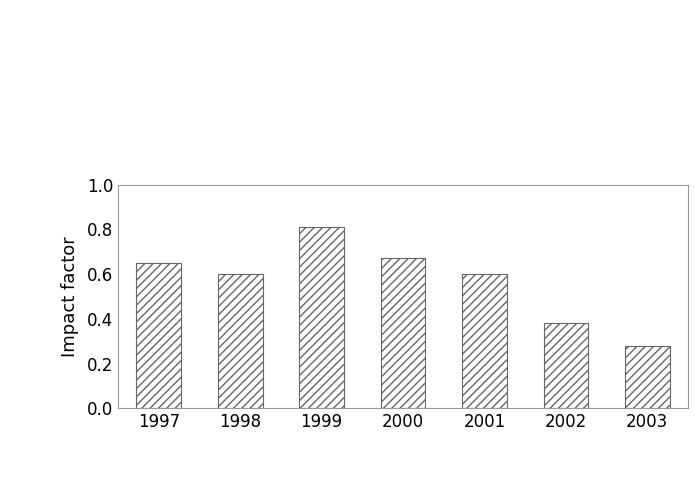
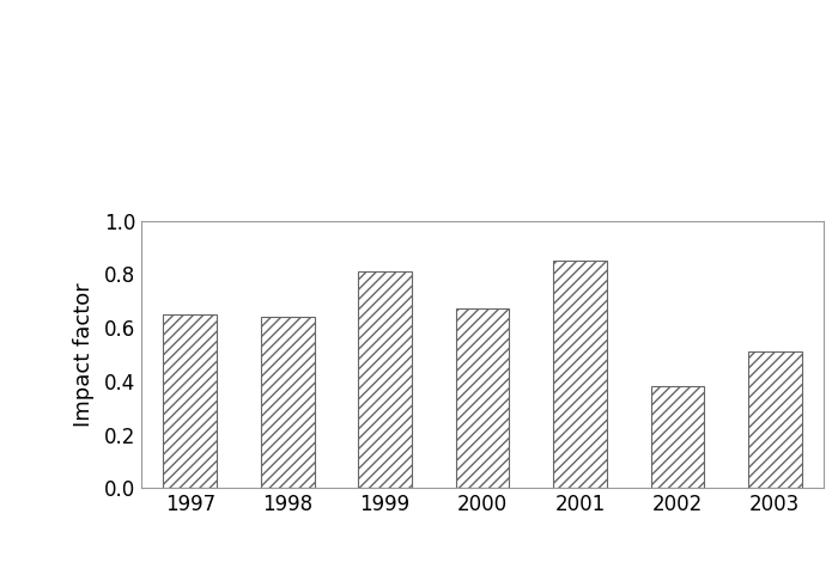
1998: 0.60 -> 0.64
2001: 0.60 -> 0.85
2003: 0.28 -> 0.51
